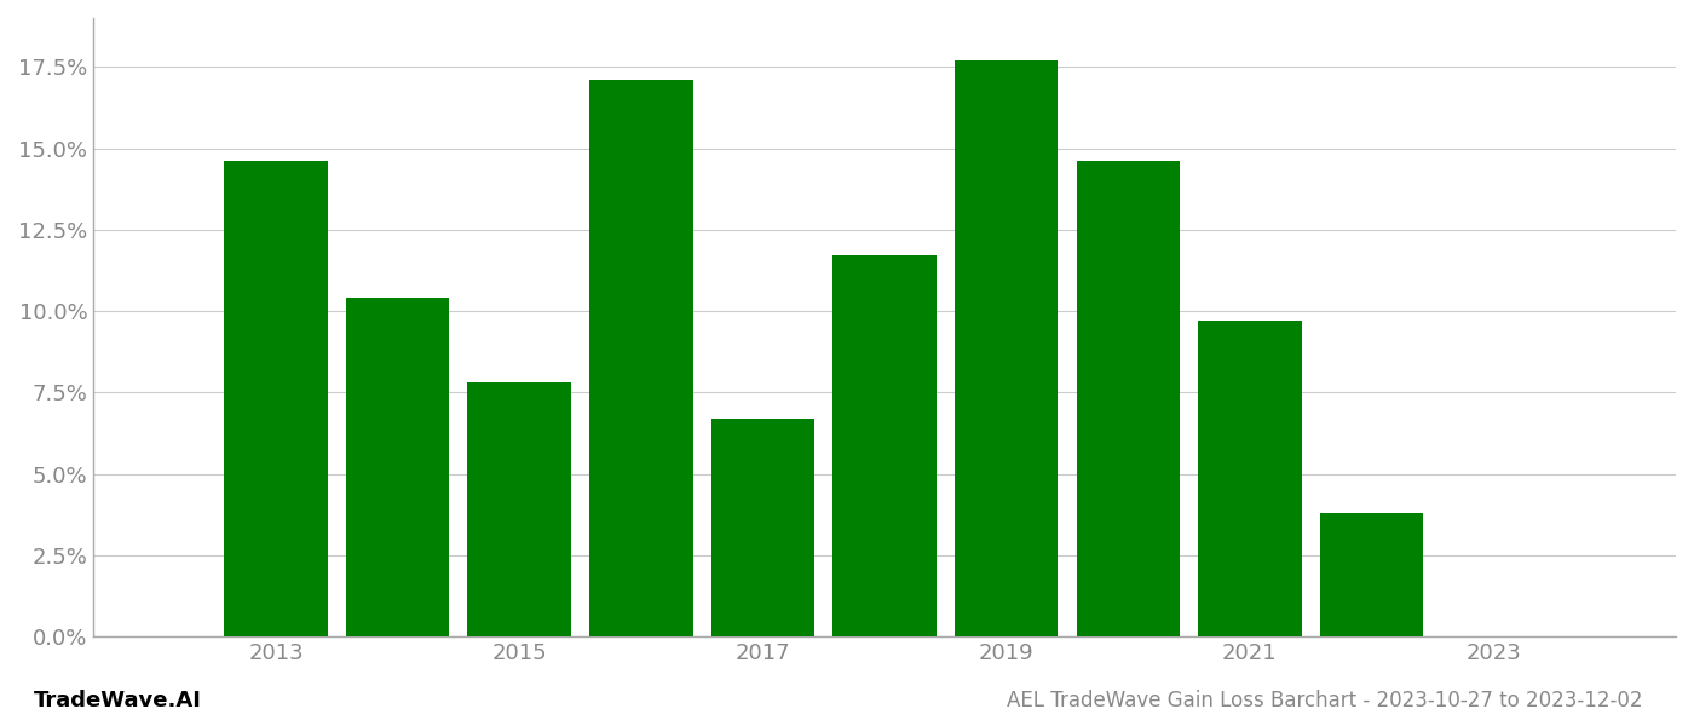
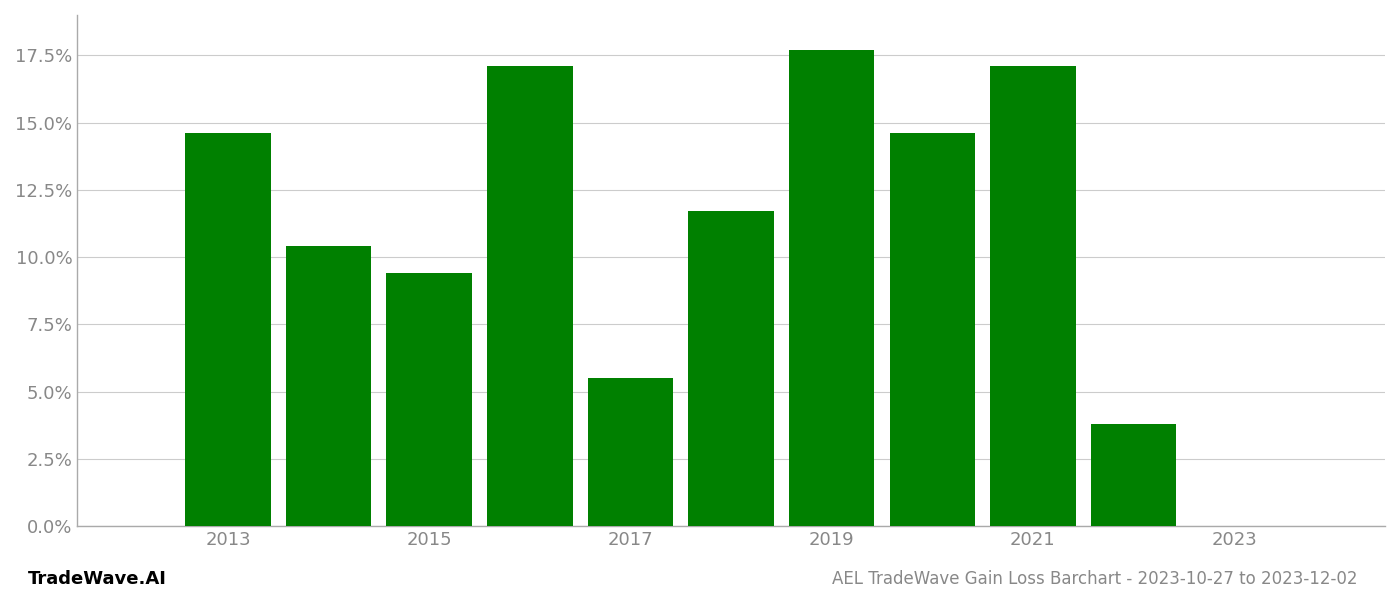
2015: 7.8% -> 9.4%
2017: 6.7% -> 5.5%
2021: 9.7% -> 17.1%
